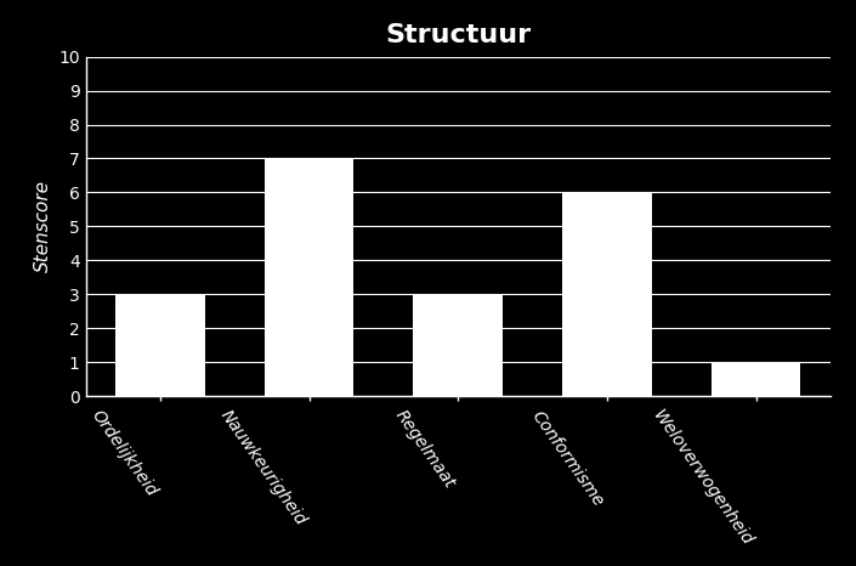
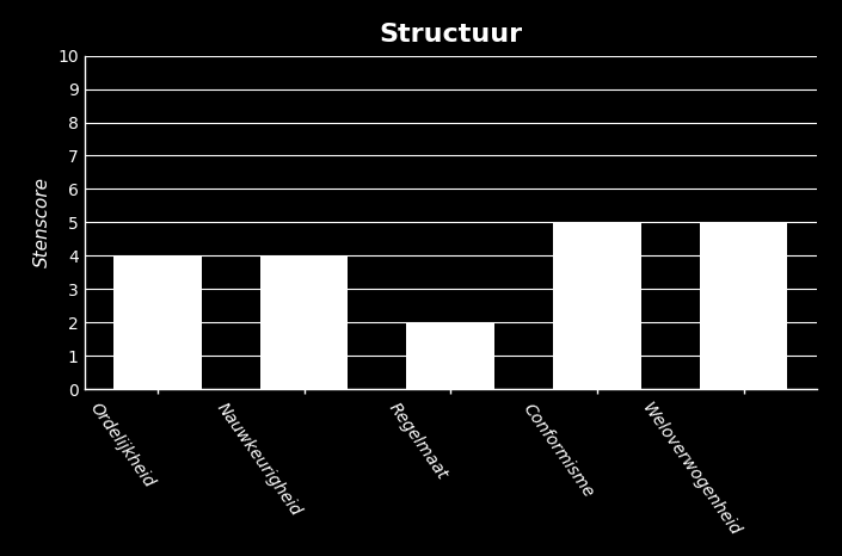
Ordelijkheid: 3 -> 4
Nauwkeurigheid: 7 -> 4
Regelmaat: 3 -> 2
Conformisme: 6 -> 5
Weloverwogenheid: 1 -> 5
